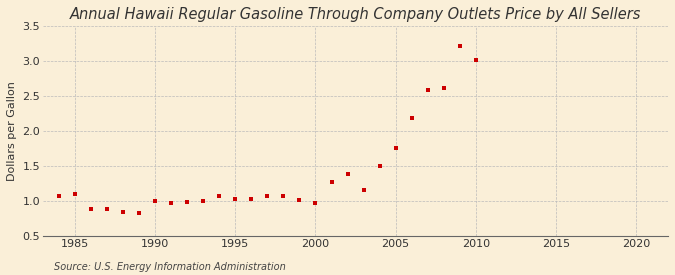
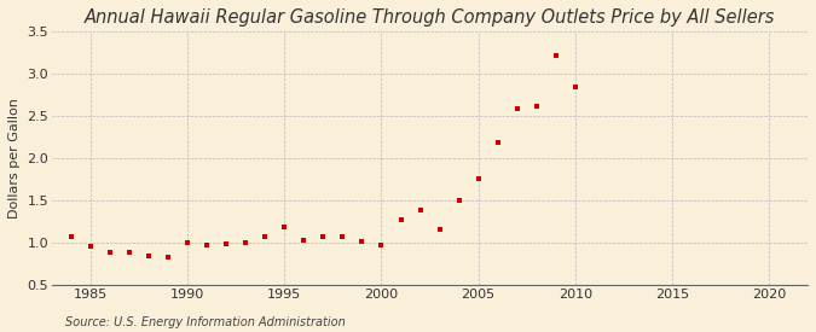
1985: 1.10 -> 0.96
1995: 1.03 -> 1.18
2010: 3.01 -> 2.84
